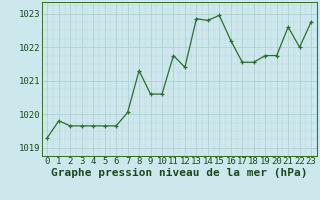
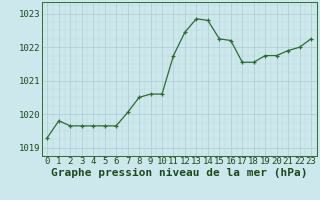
8: 1021.30 -> 1020.50
12: 1021.40 -> 1022.45
15: 1022.95 -> 1022.25
21: 1022.60 -> 1021.90
23: 1022.75 -> 1022.25
